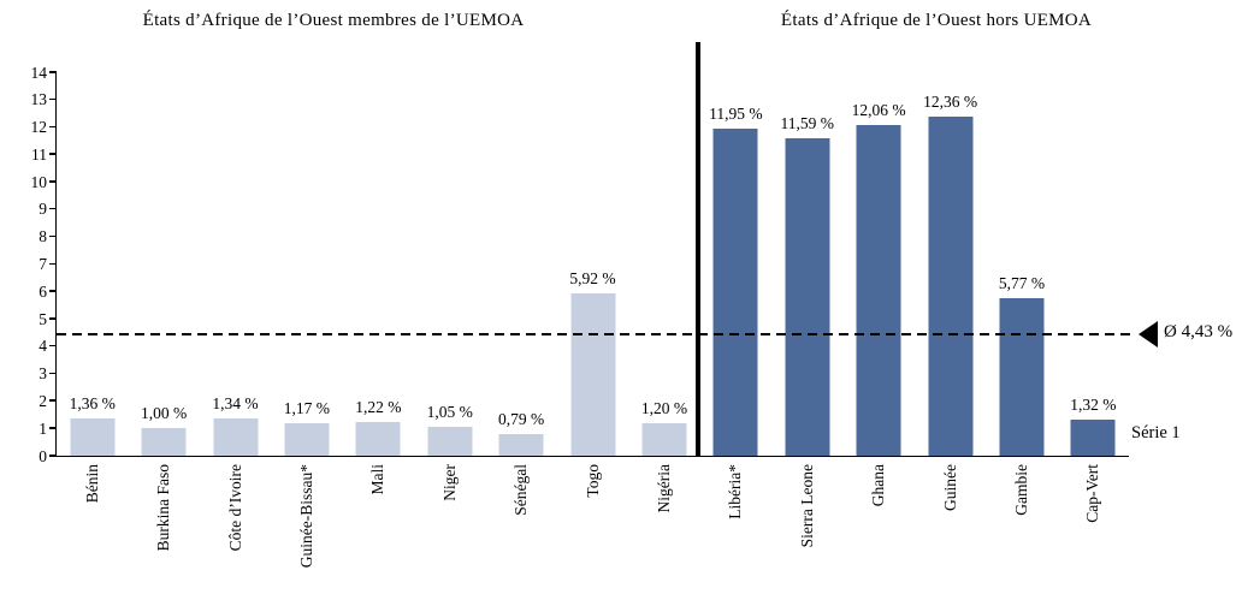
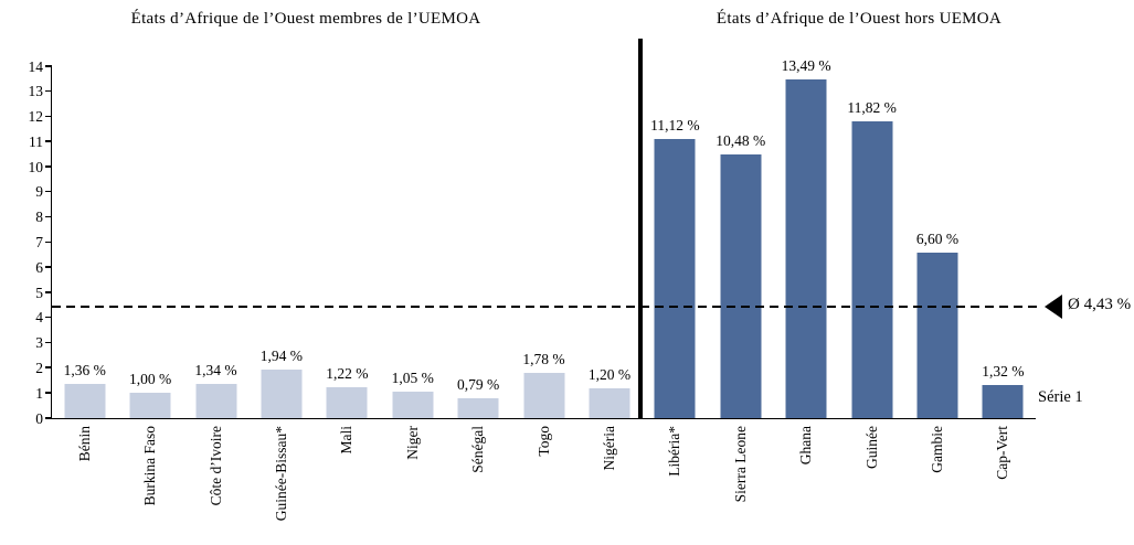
Guinée-Bissau*: 1,17 -> 1,94
Togo: 5,92 -> 1,78
Libéria*: 11,95 -> 11,12
Sierra Leone: 11,59 -> 10,48
Ghana: 12,06 -> 13,49
Guinée: 12,36 -> 11,82
Gambie: 5,77 -> 6,60
